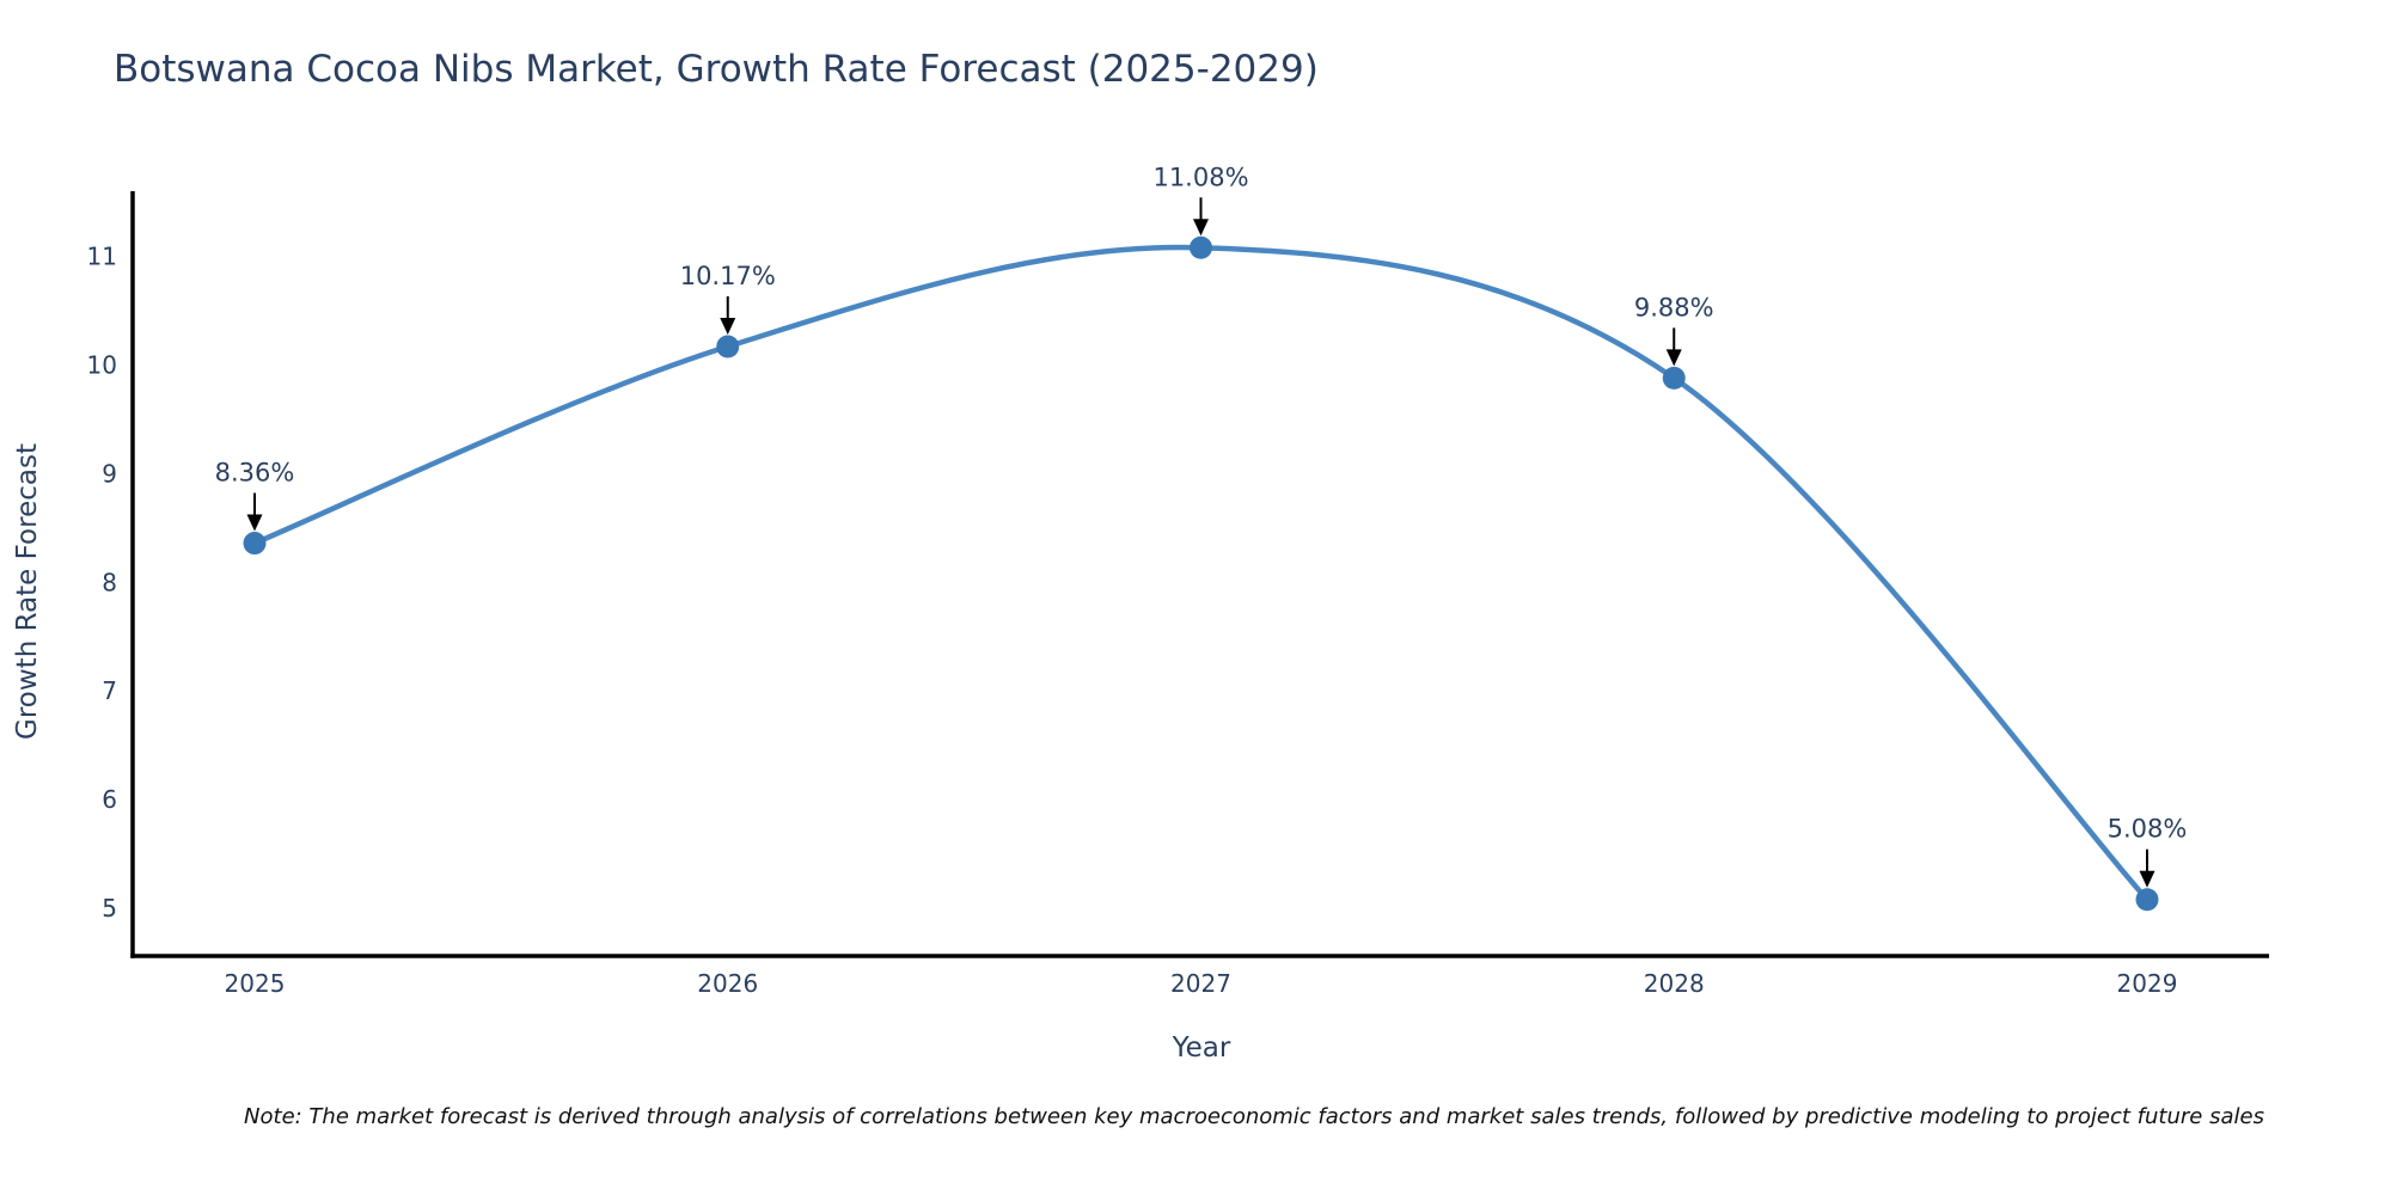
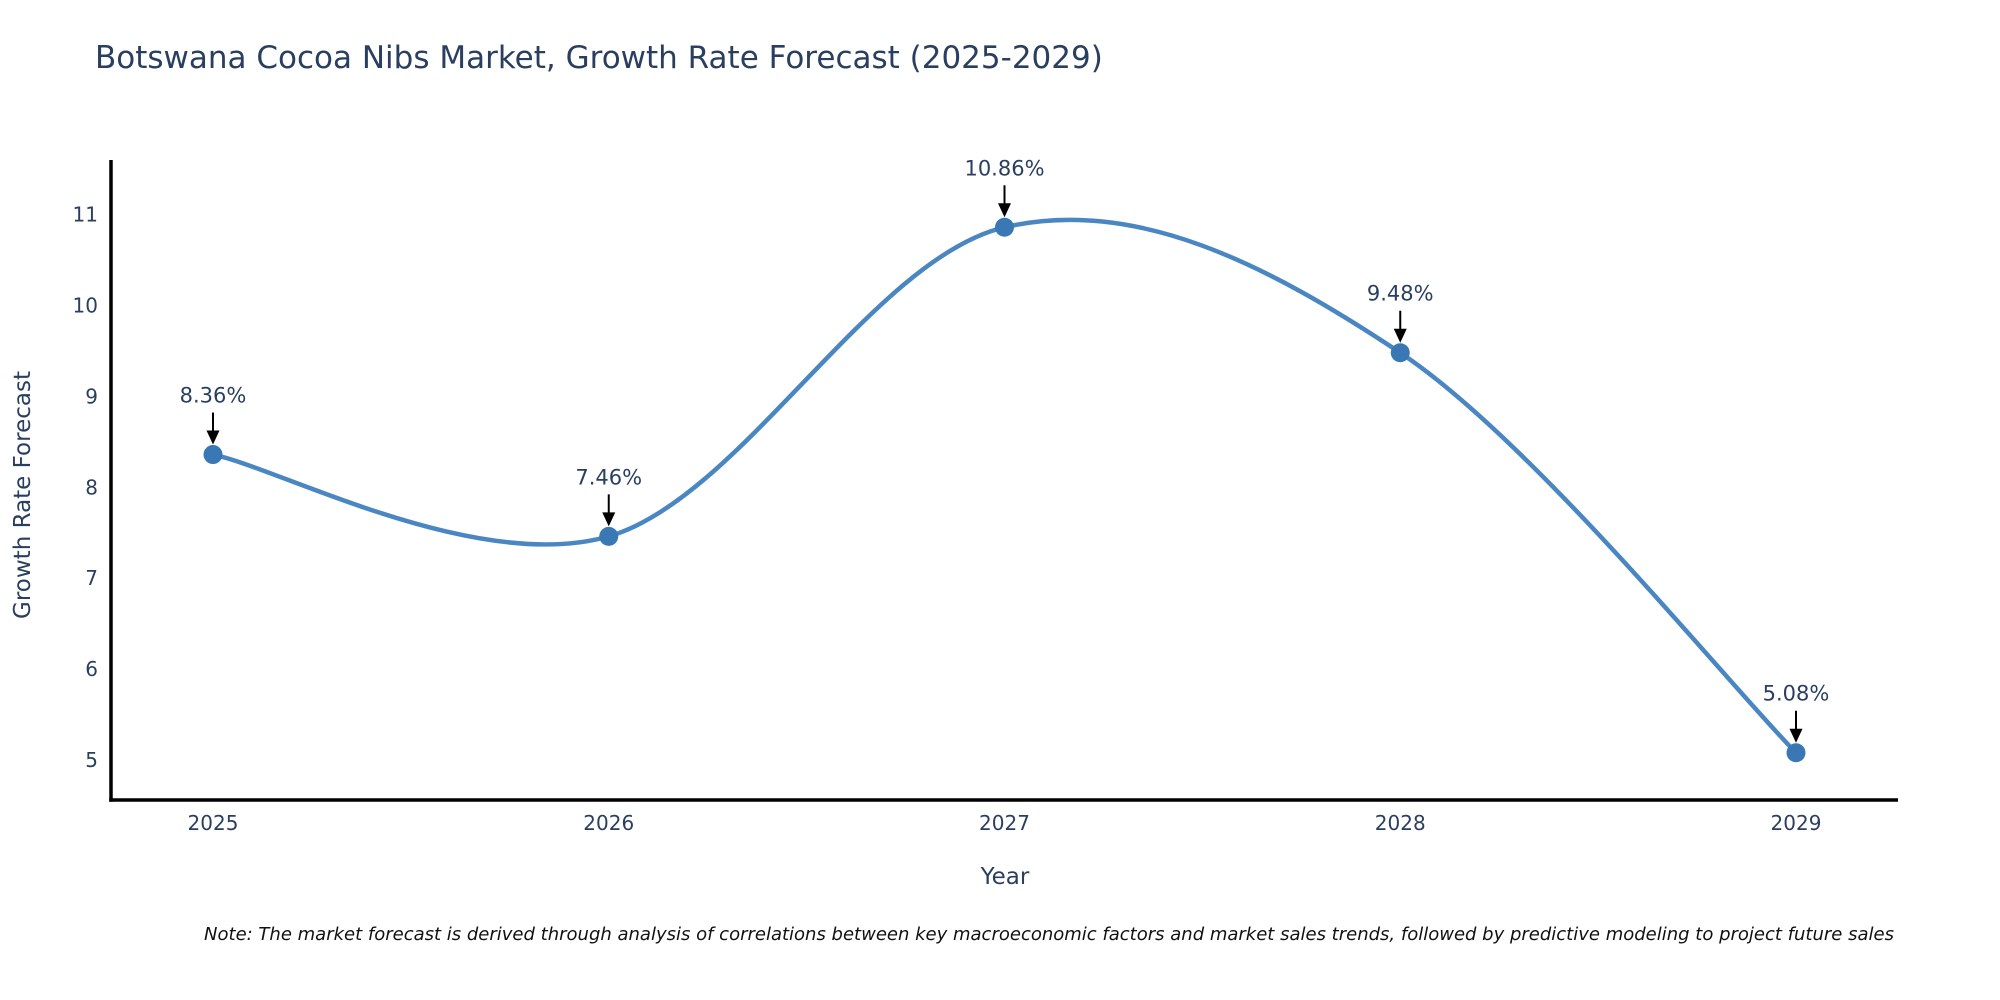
2026: 10.17% -> 7.46%
2027: 11.08% -> 10.86%
2028: 9.88% -> 9.48%
